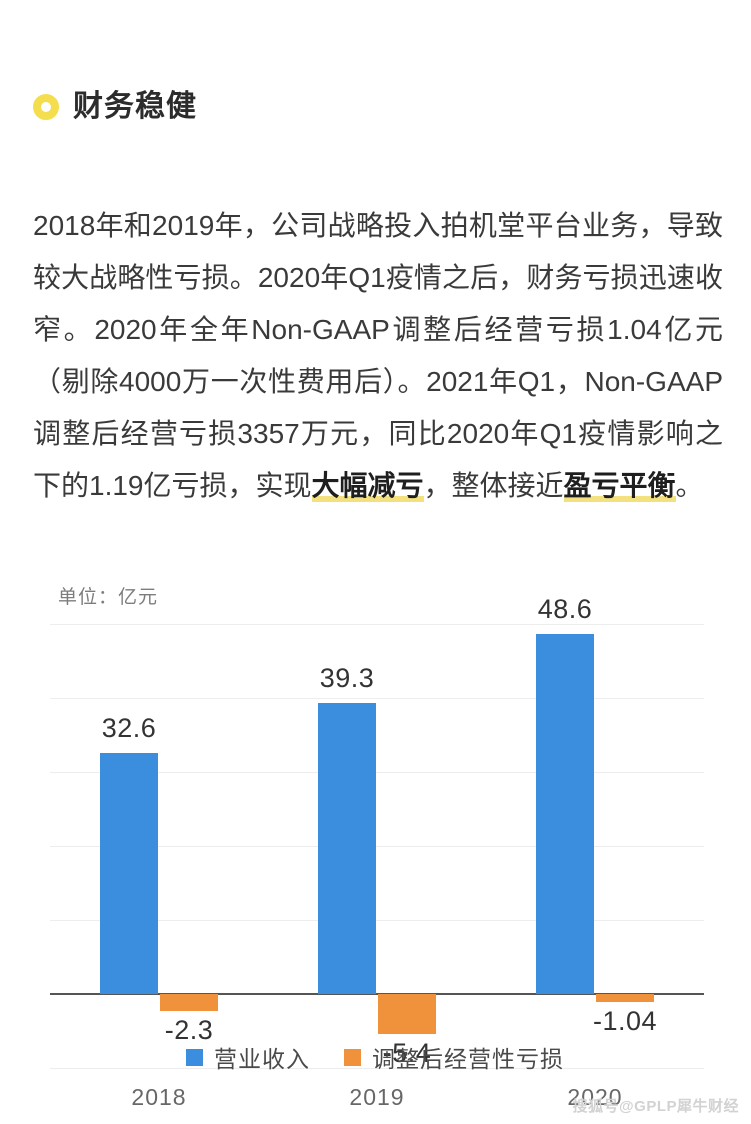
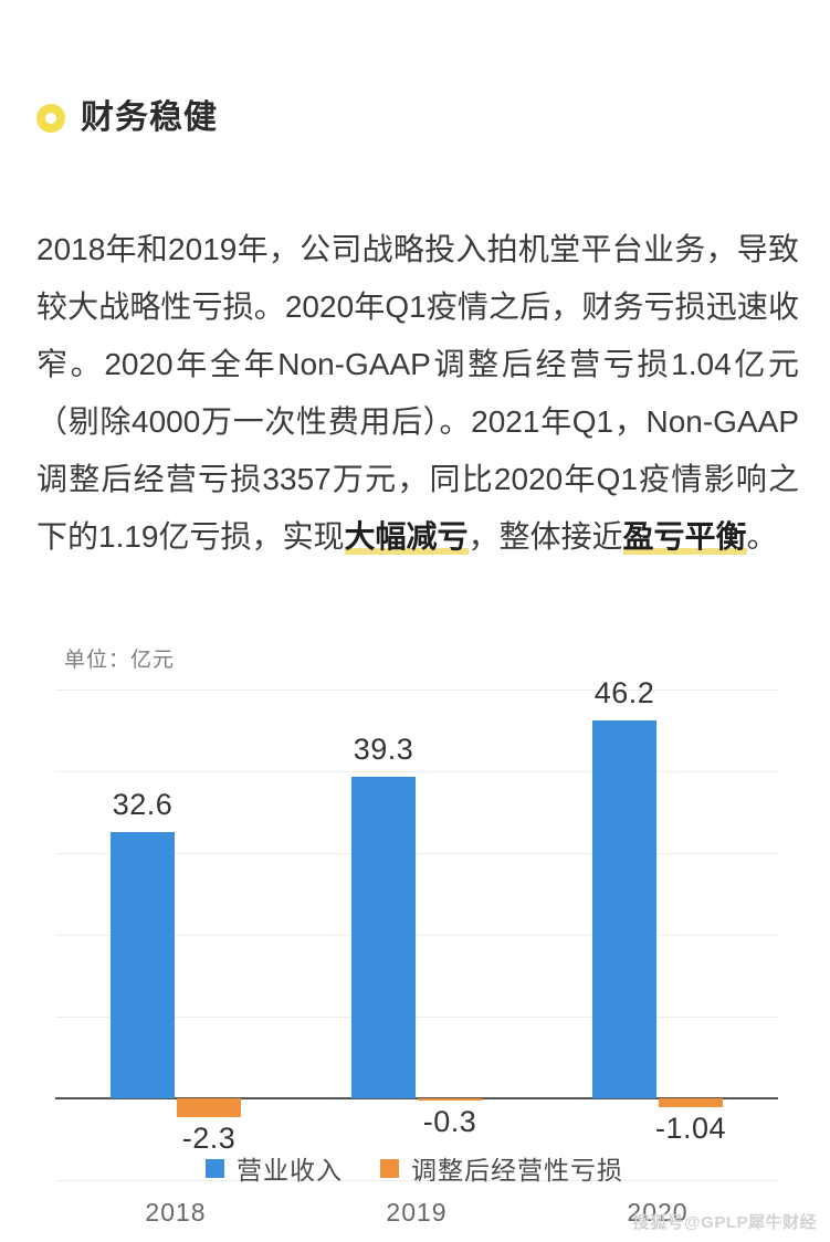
调整后经营性亏损/2019: -5.4 -> -0.3
营业收入/2020: 48.6 -> 46.2
